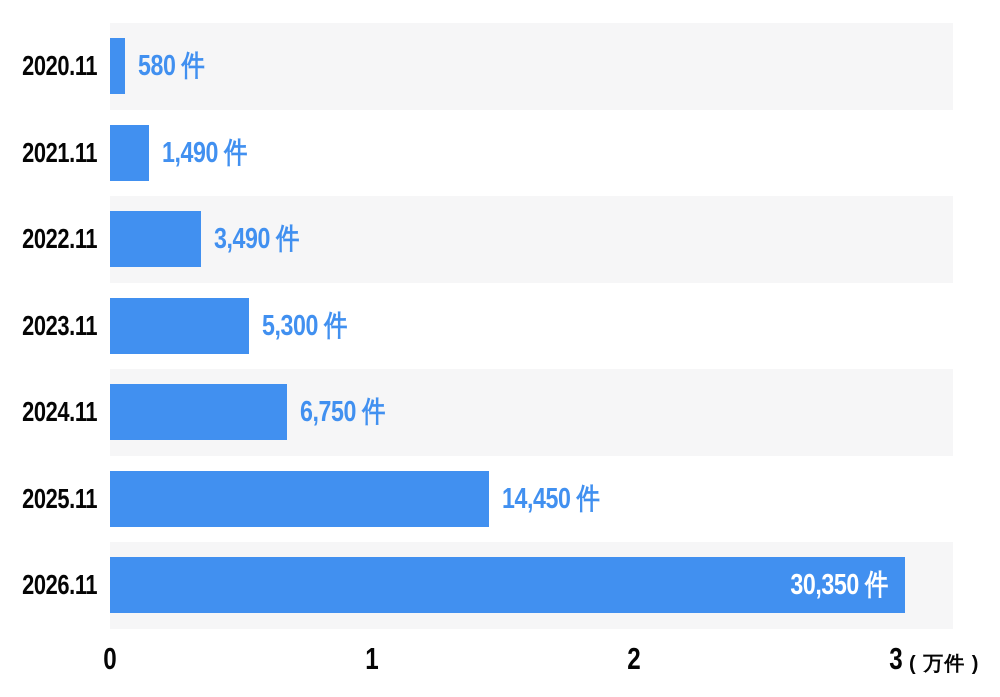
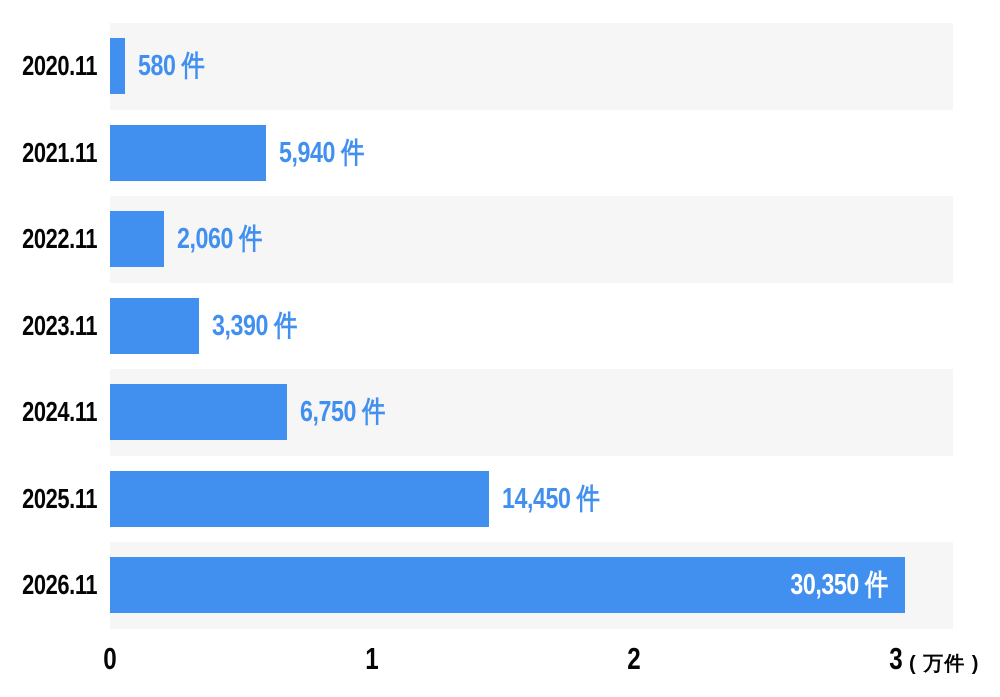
2021.11: 1,490 -> 5,940
2022.11: 3,490 -> 2,060
2023.11: 5,300 -> 3,390
